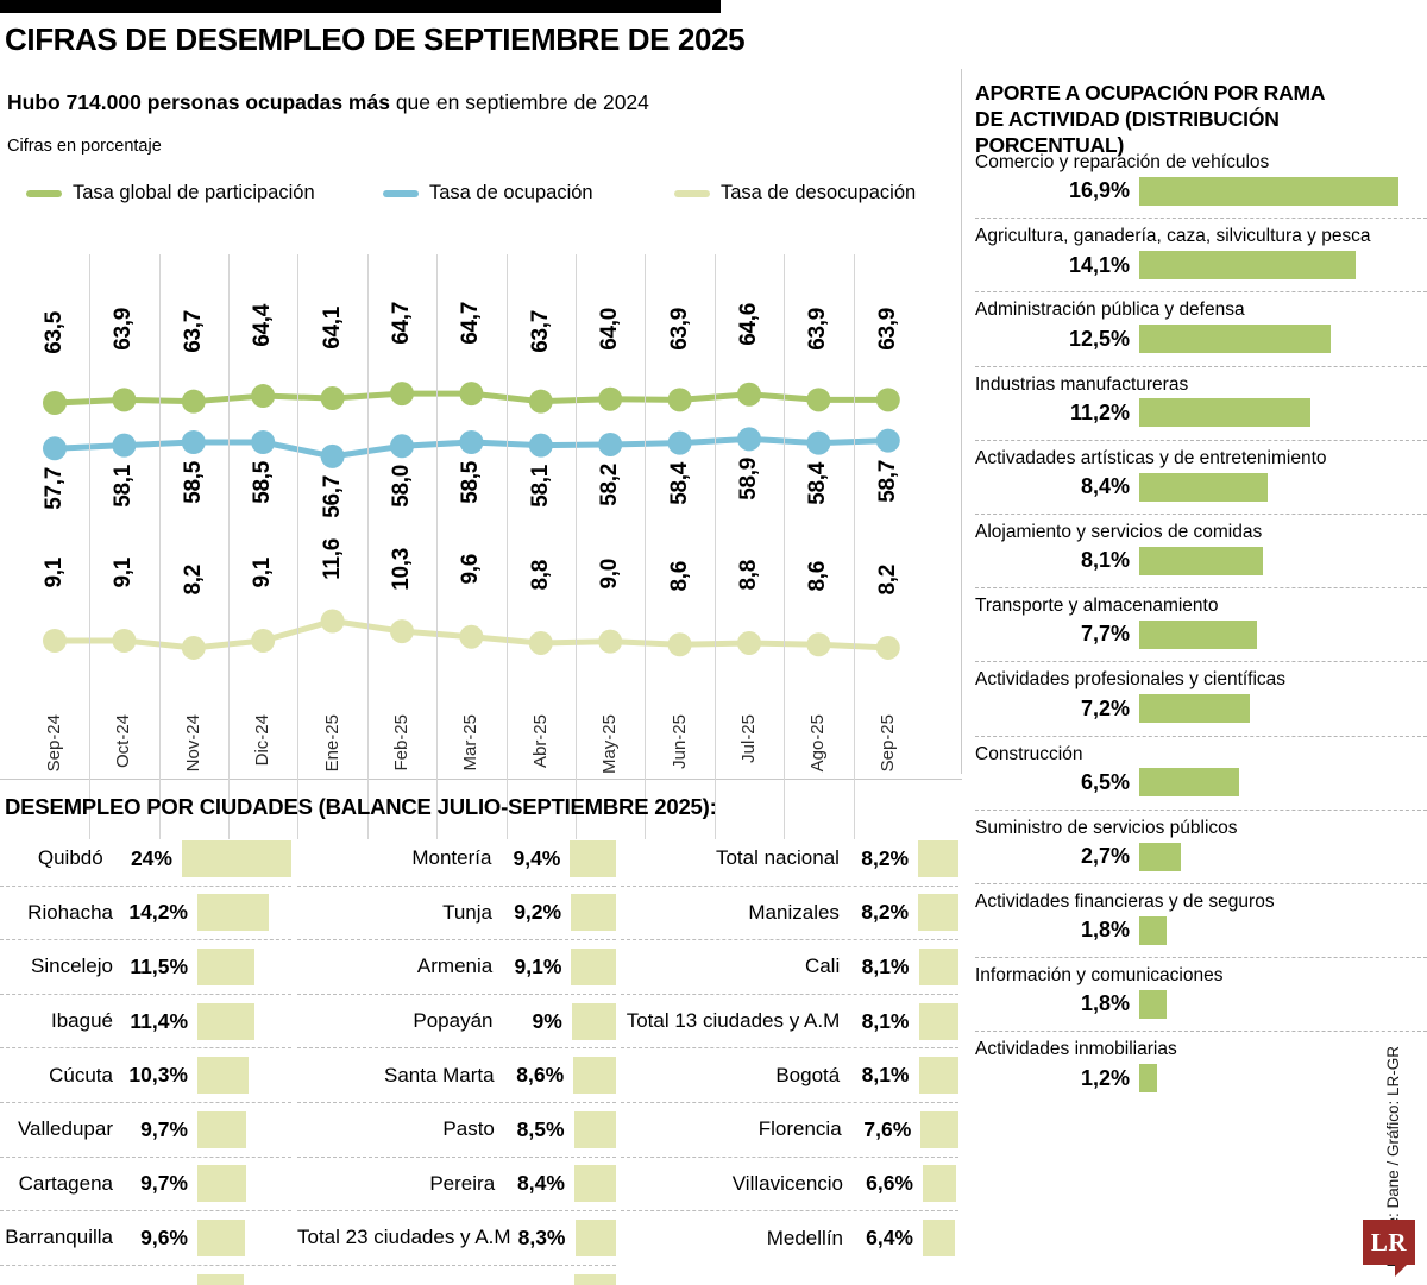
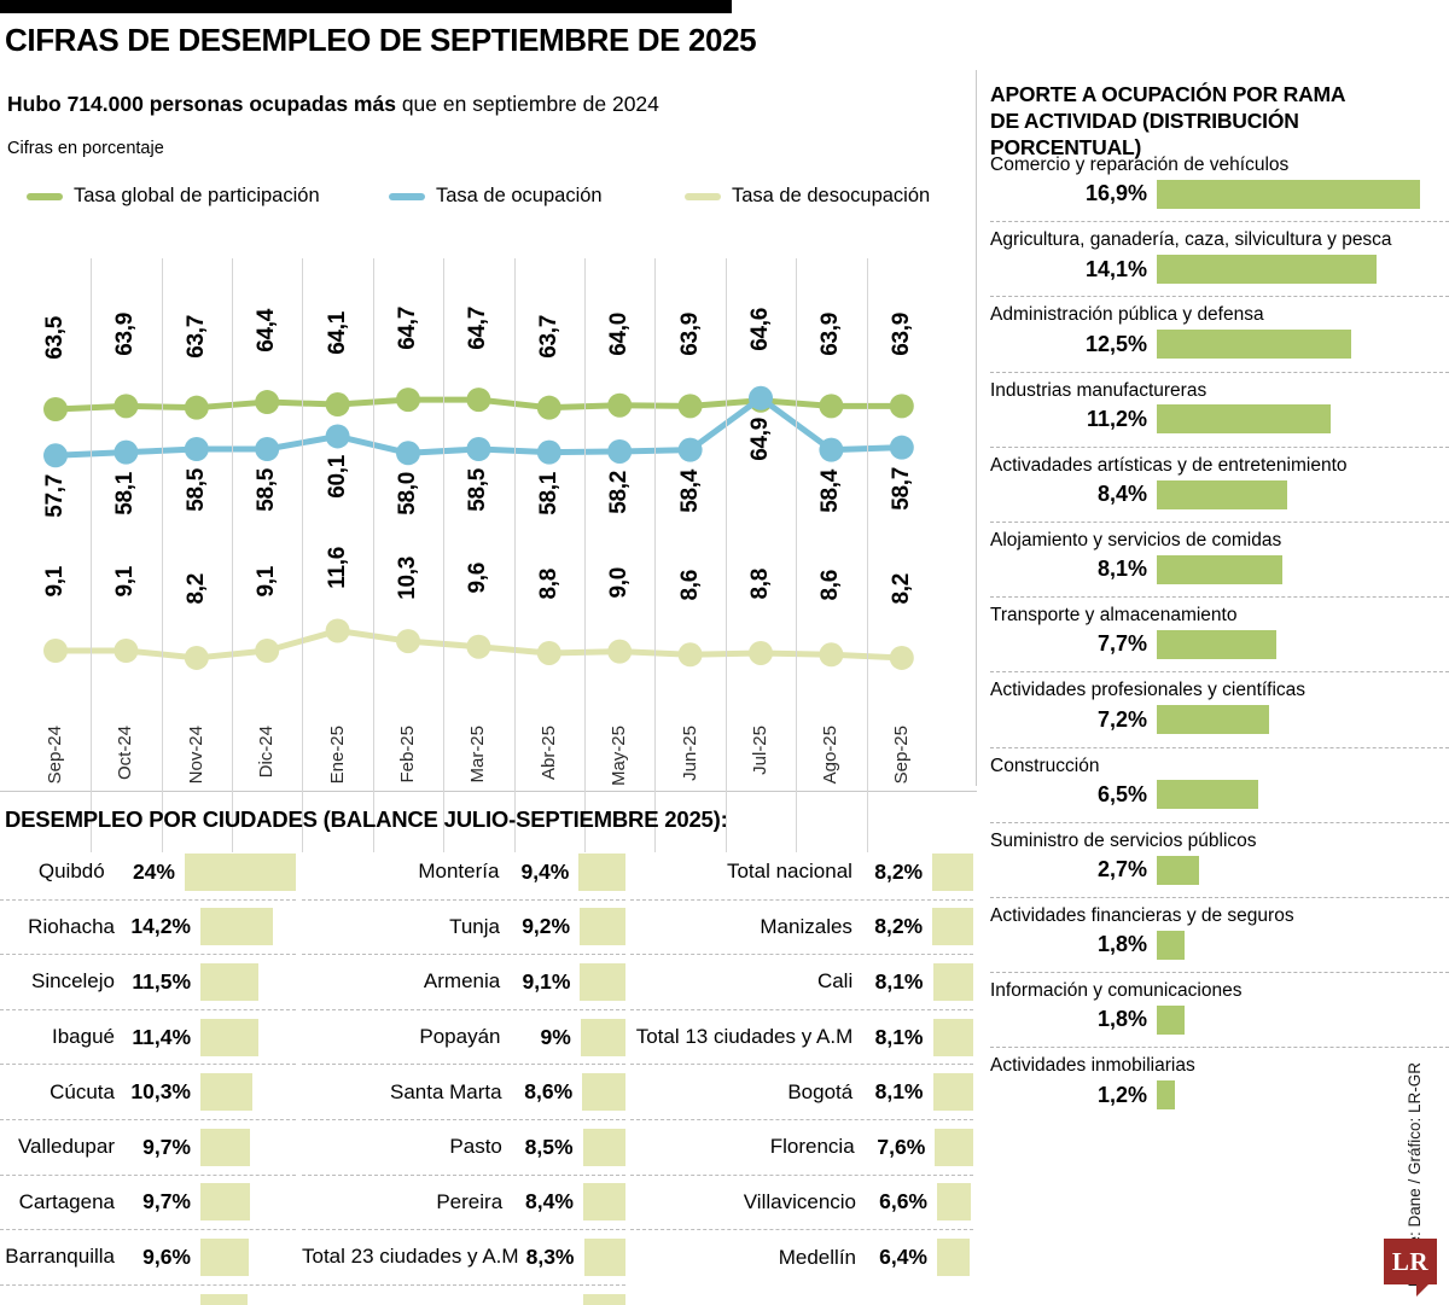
Tasa de ocupación/Ene-25: 56,7 -> 60,1
Tasa de ocupación/Jul-25: 58,9 -> 64,9
